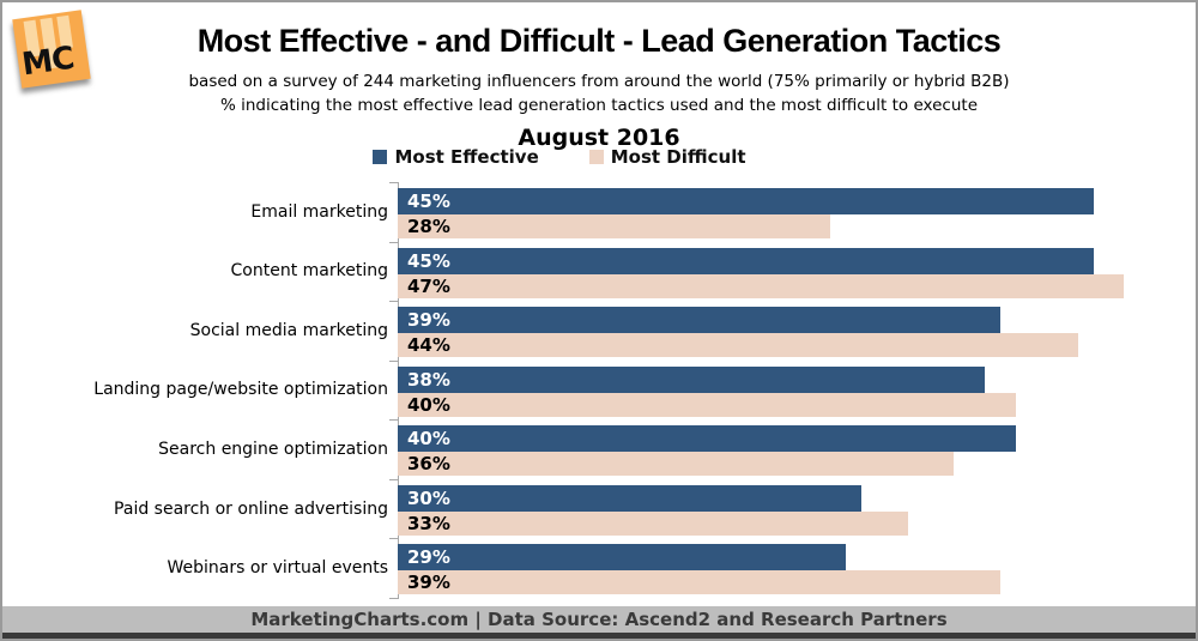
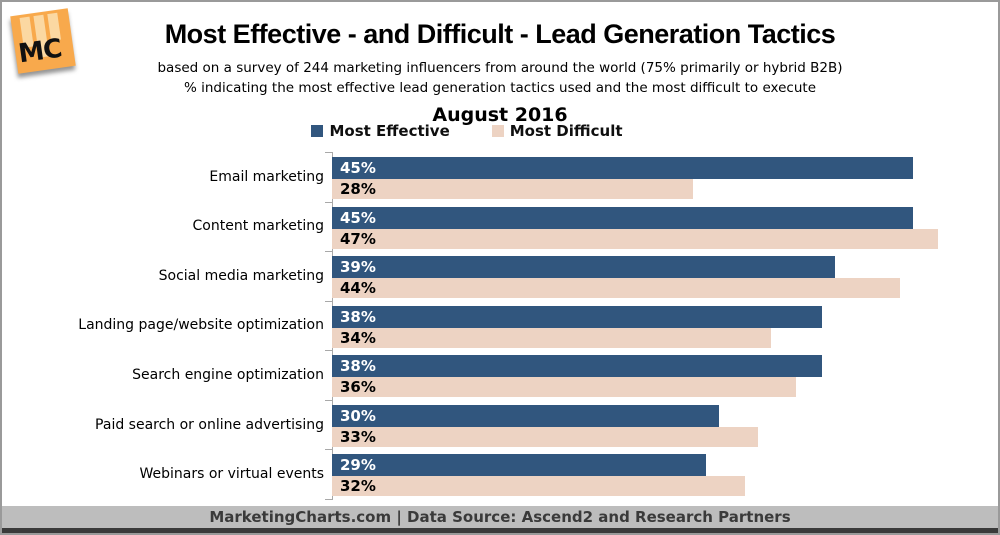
Most Difficult/Landing page/website optimization: 40% -> 34%
Most Effective/Search engine optimization: 40% -> 38%
Most Difficult/Webinars or virtual events: 39% -> 32%
